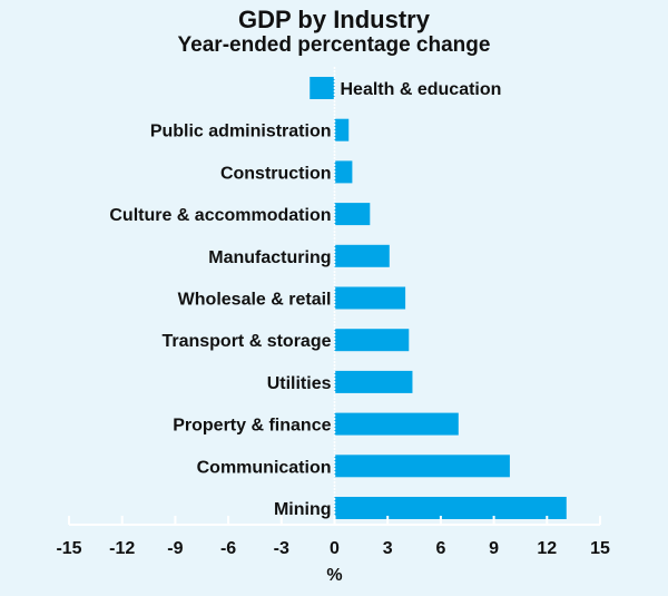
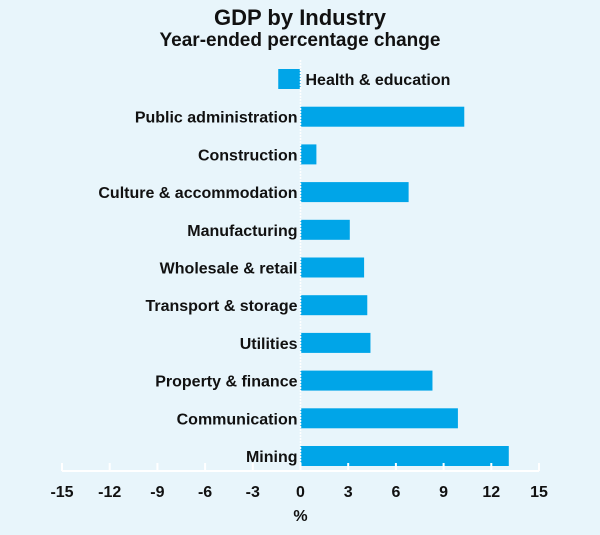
Public administration: 0.8 -> 10.3
Culture & accommodation: 2.0 -> 6.8
Property & finance: 7.0 -> 8.3
